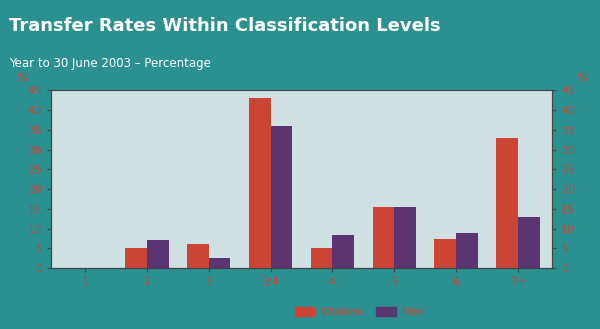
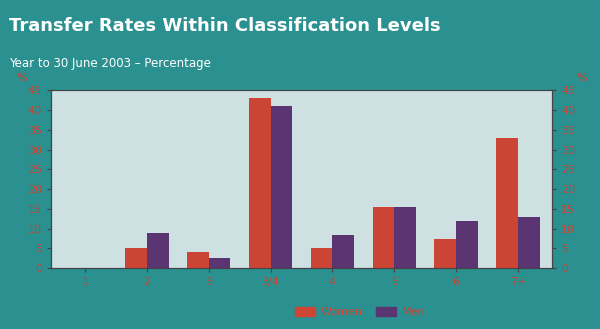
Men/2: 7.0 -> 9.0
Women/3: 6.0 -> 4.0
Men/3/4: 36.0 -> 41.0
Men/6: 9.0 -> 12.0
